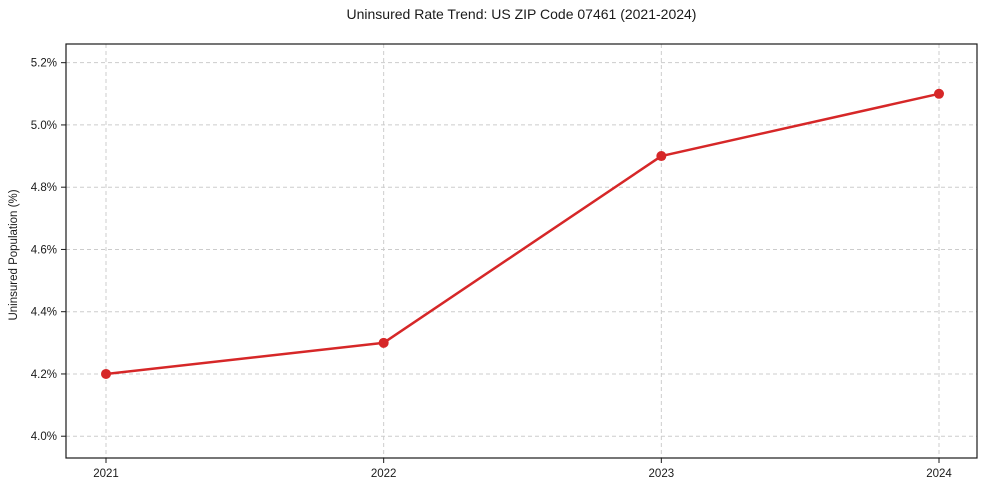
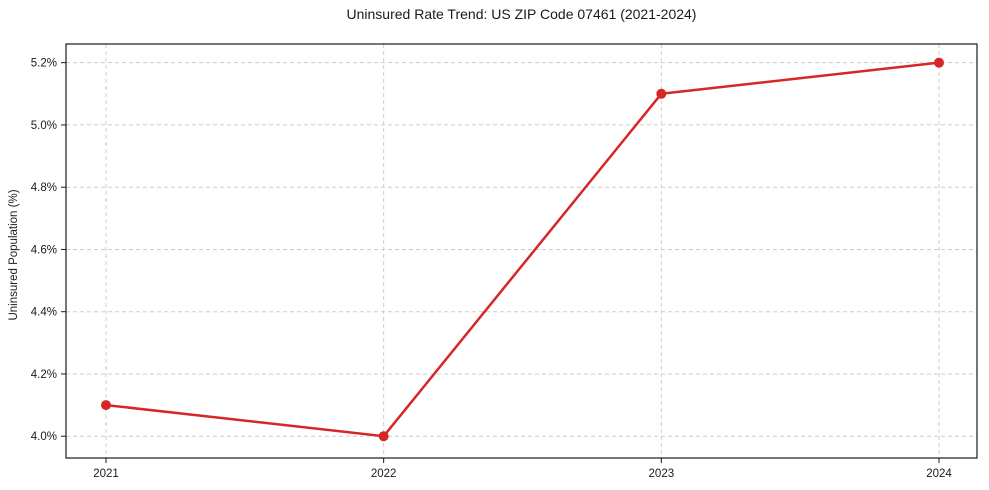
2021: 4.2% -> 4.1%
2022: 4.3% -> 4.0%
2023: 4.9% -> 5.1%
2024: 5.1% -> 5.2%
